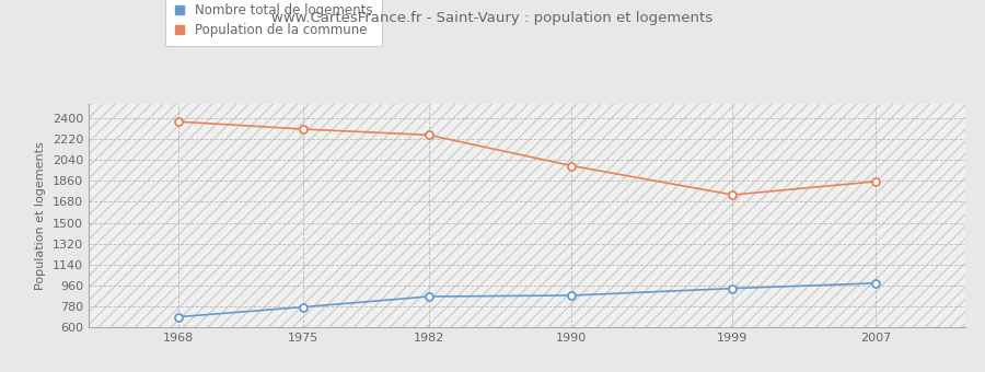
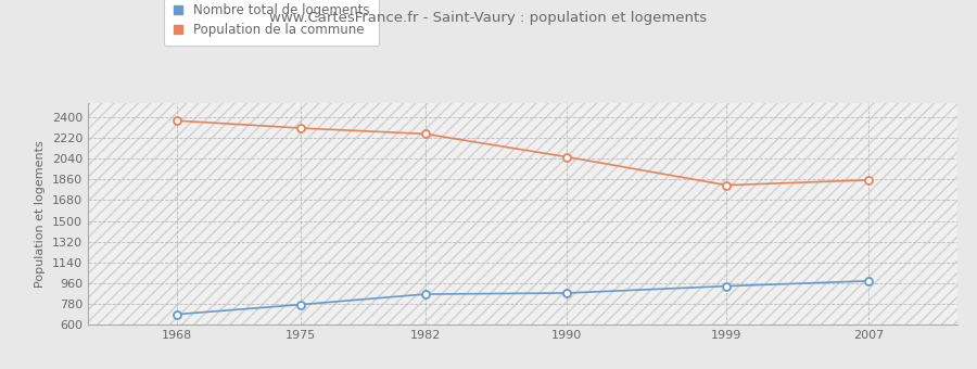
Population de la commune/1990: 1990 -> 2060
Population de la commune/1999: 1740 -> 1810
